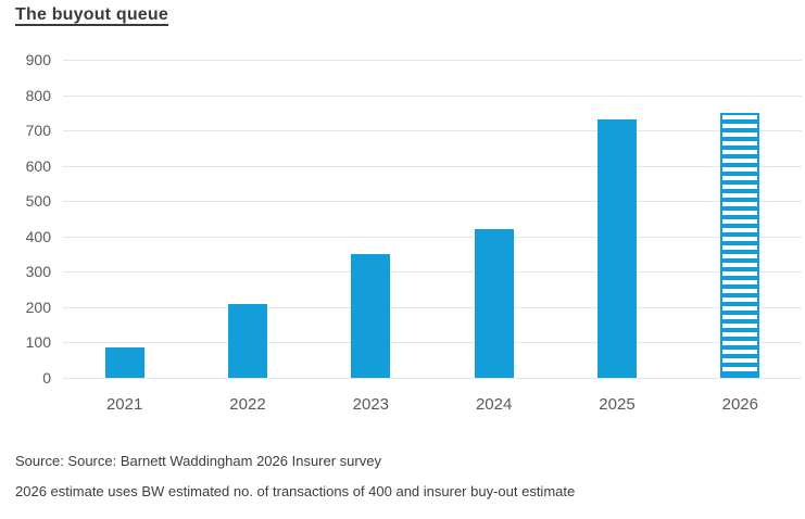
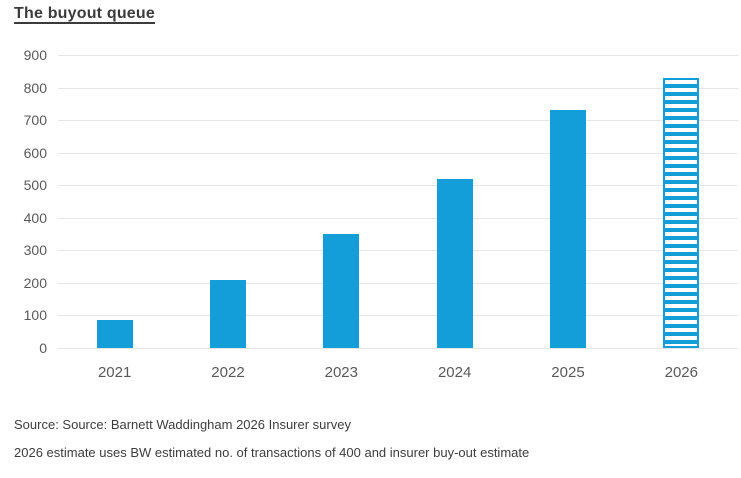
2024: 420 -> 520
2026: 750 -> 830
